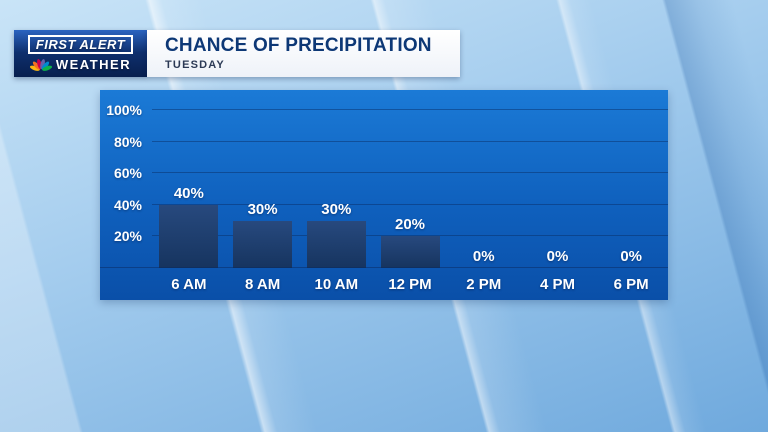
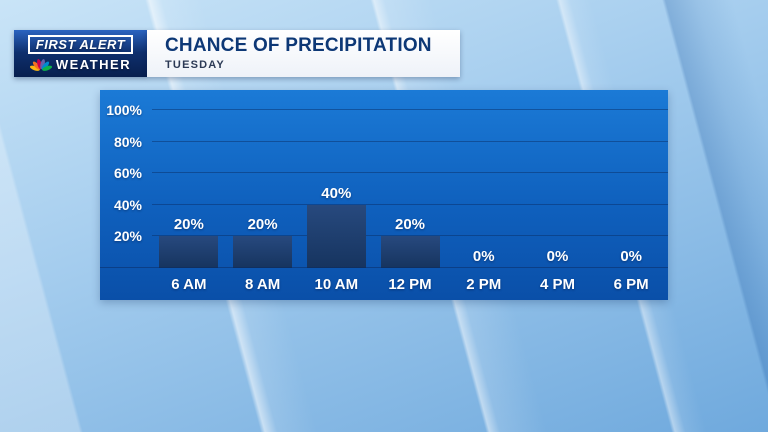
6 AM: 40% -> 20%
8 AM: 30% -> 20%
10 AM: 30% -> 40%
